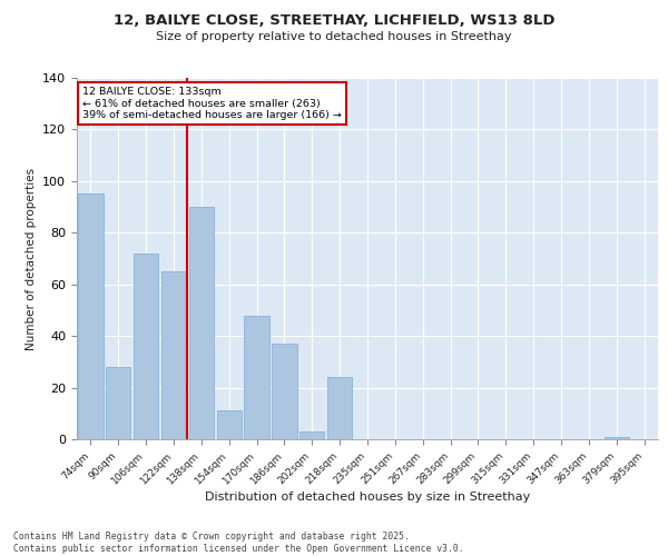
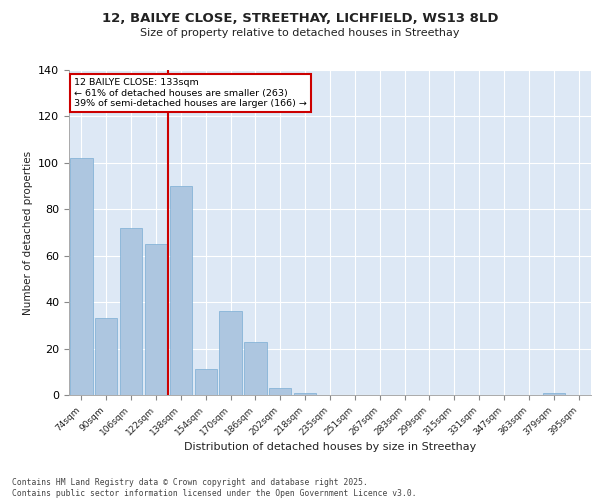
74sqm: 95 -> 102
90sqm: 28 -> 33
170sqm: 48 -> 36
186sqm: 37 -> 23
218sqm: 24 -> 1
